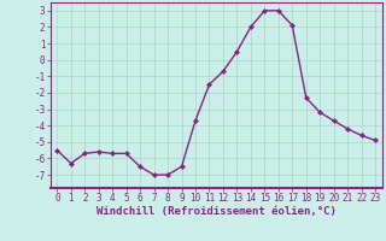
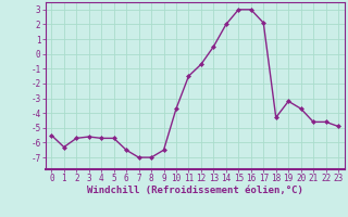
18: -2.3 -> -4.3
21: -4.2 -> -4.6
